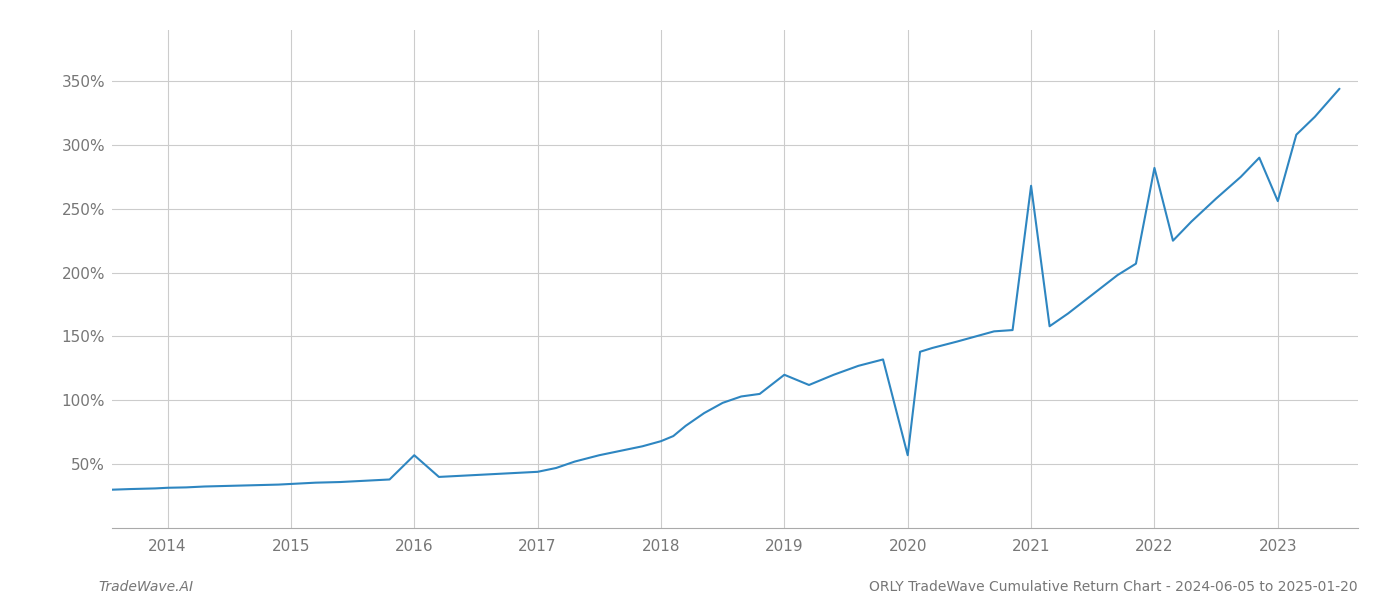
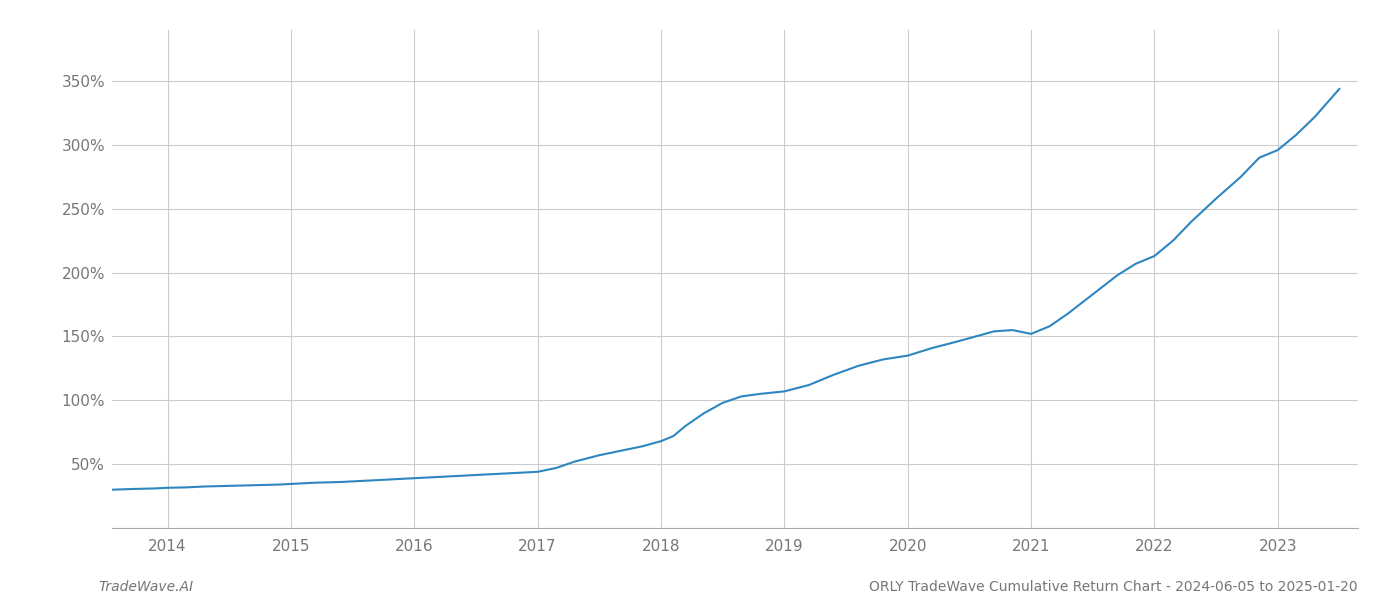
2016: 57% -> 39%
2019: 120% -> 107%
2020: 57% -> 135%
2021: 268% -> 152%
2022: 282% -> 213%
2023: 256% -> 296%
